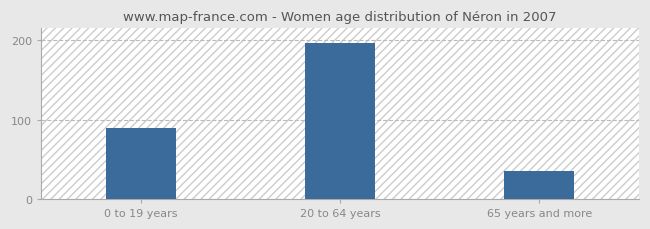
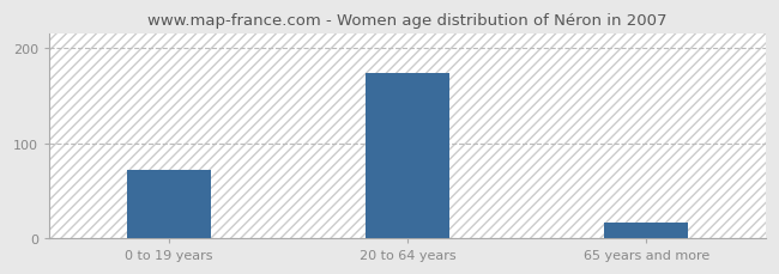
0 to 19 years: 90 -> 72
20 to 64 years: 197 -> 174
65 years and more: 35 -> 16
